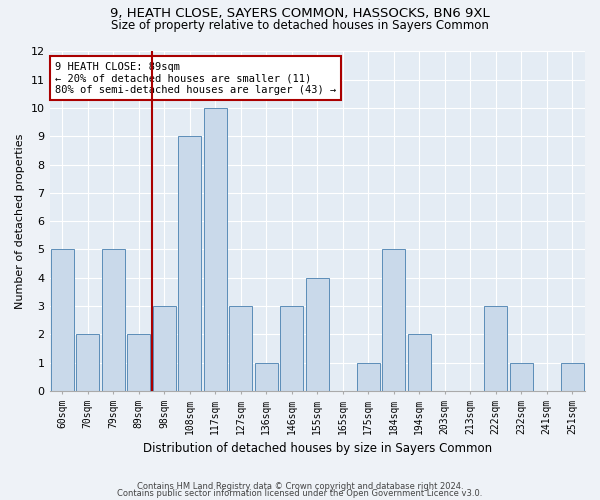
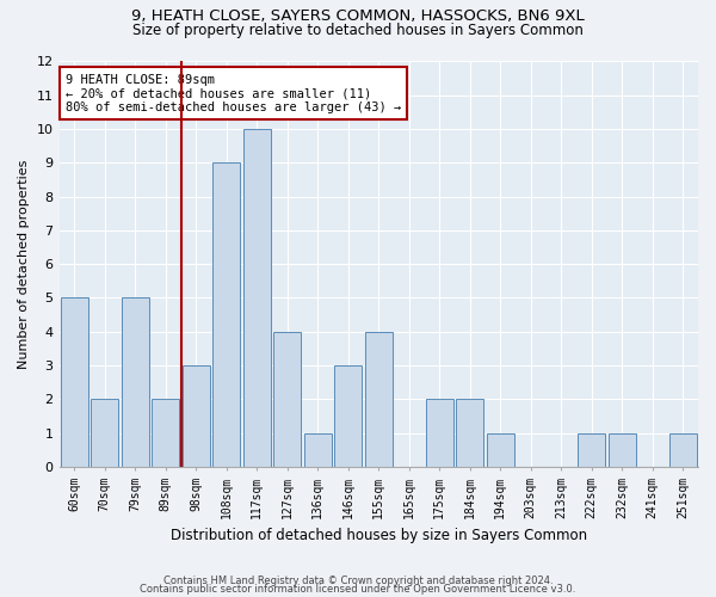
127sqm: 3 -> 4
175sqm: 1 -> 2
184sqm: 5 -> 2
194sqm: 2 -> 1
222sqm: 3 -> 1
